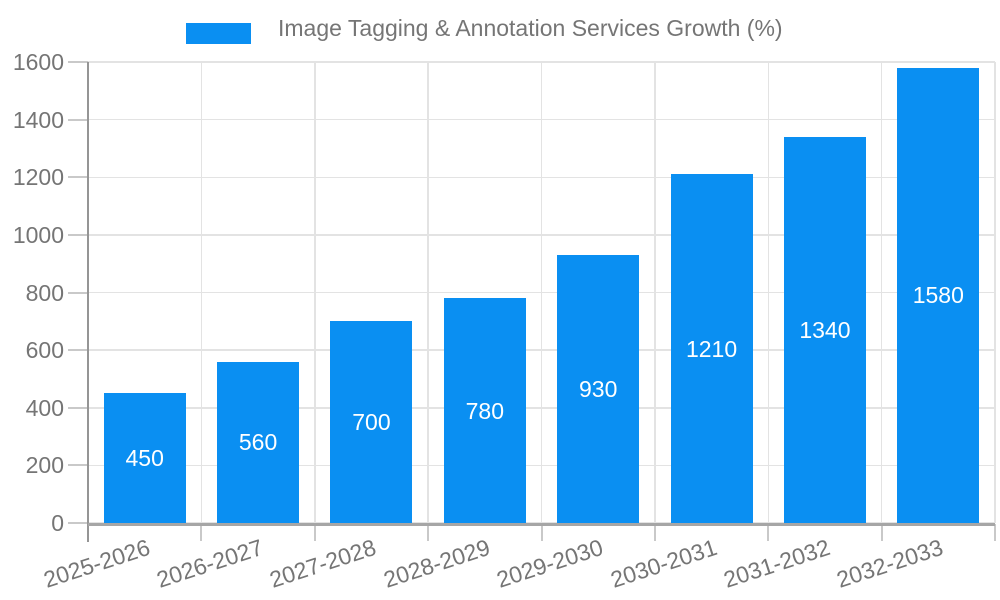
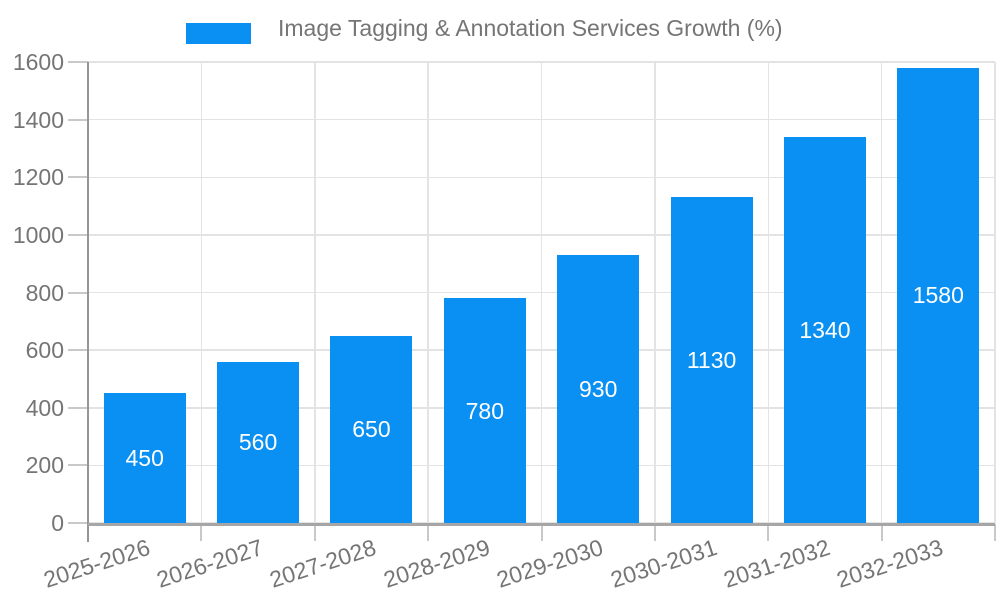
2027-2028: 700 -> 650
2030-2031: 1210 -> 1130
